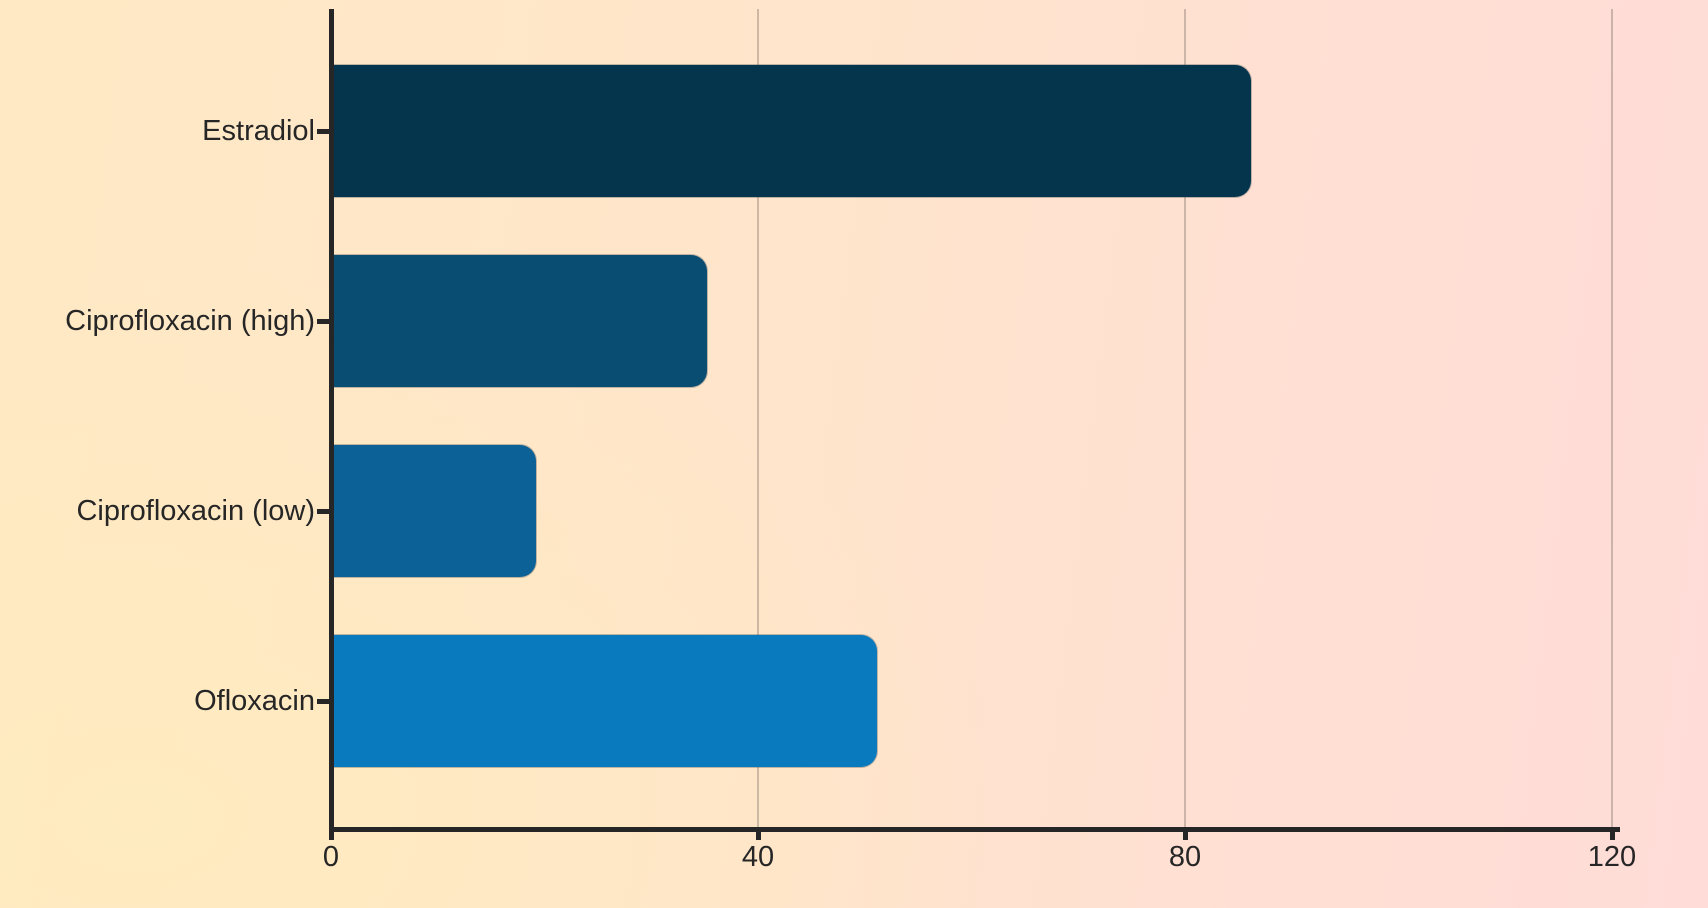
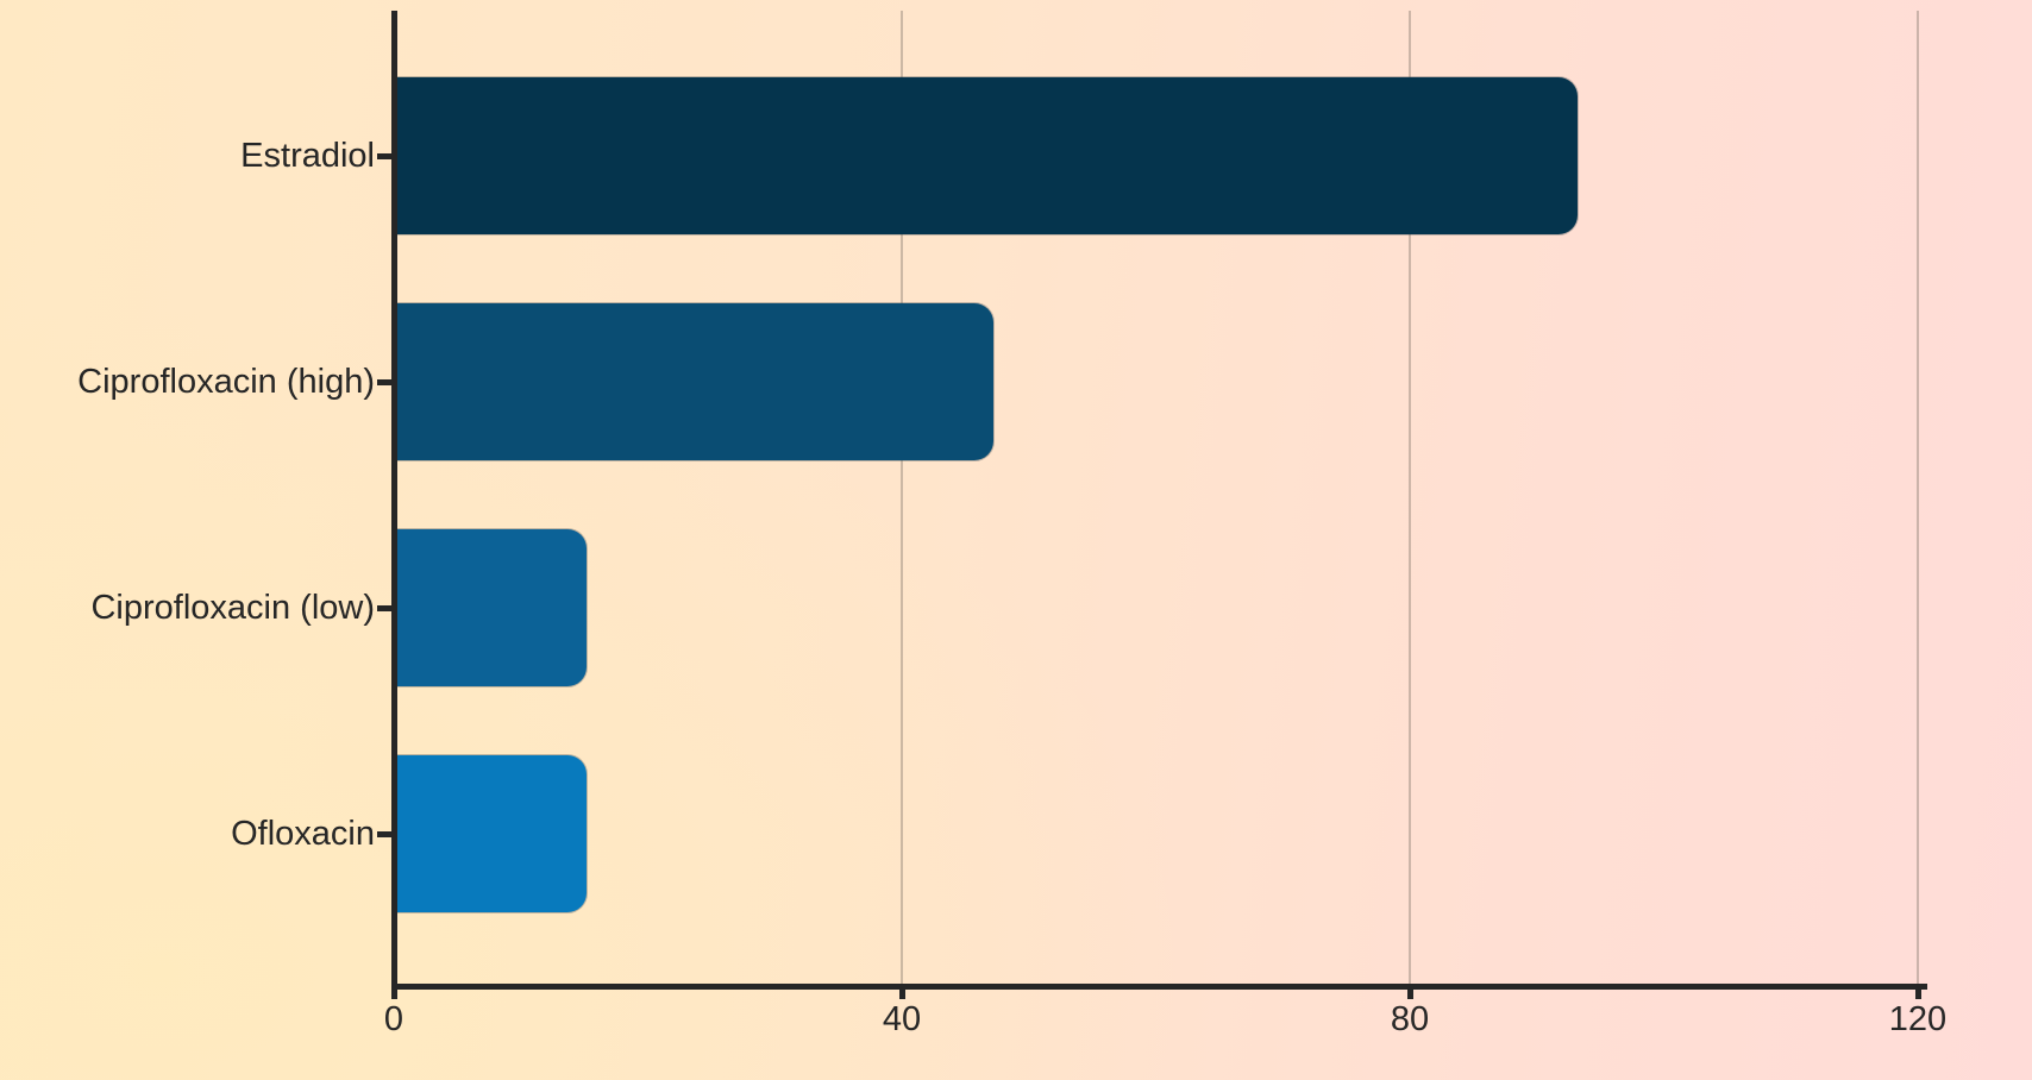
Estradiol: 86 -> 93
Ciprofloxacin (high): 35 -> 47
Ciprofloxacin (low): 19 -> 15
Ofloxacin: 51 -> 15
